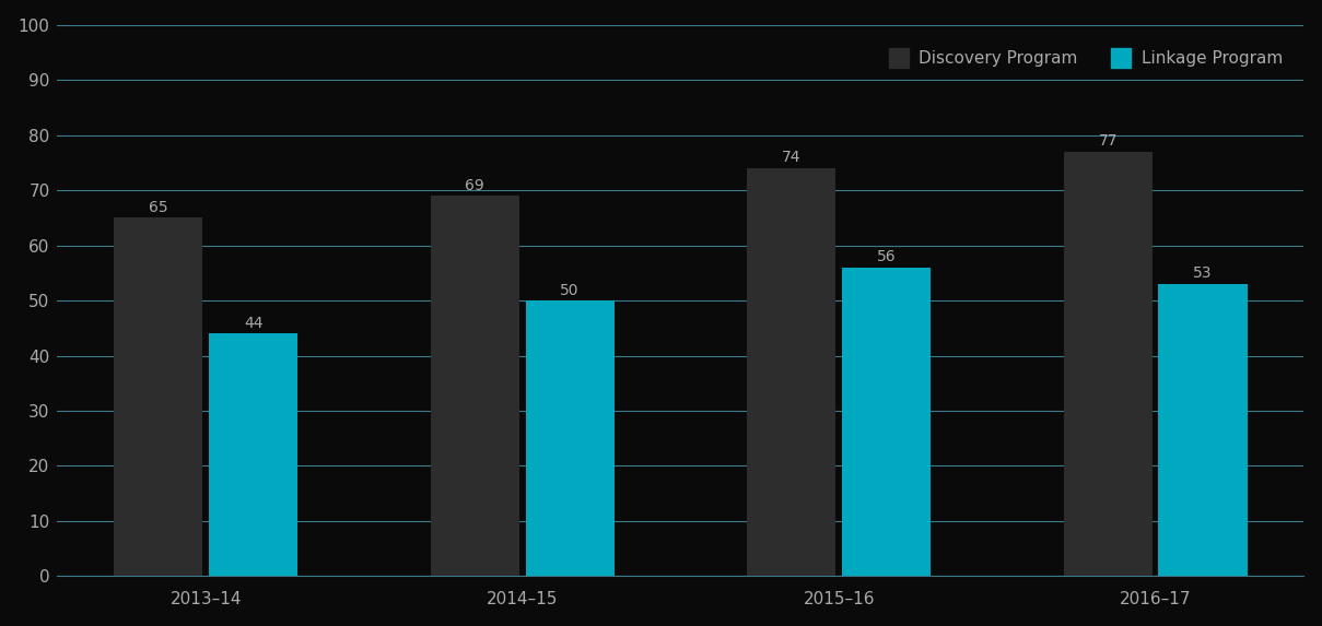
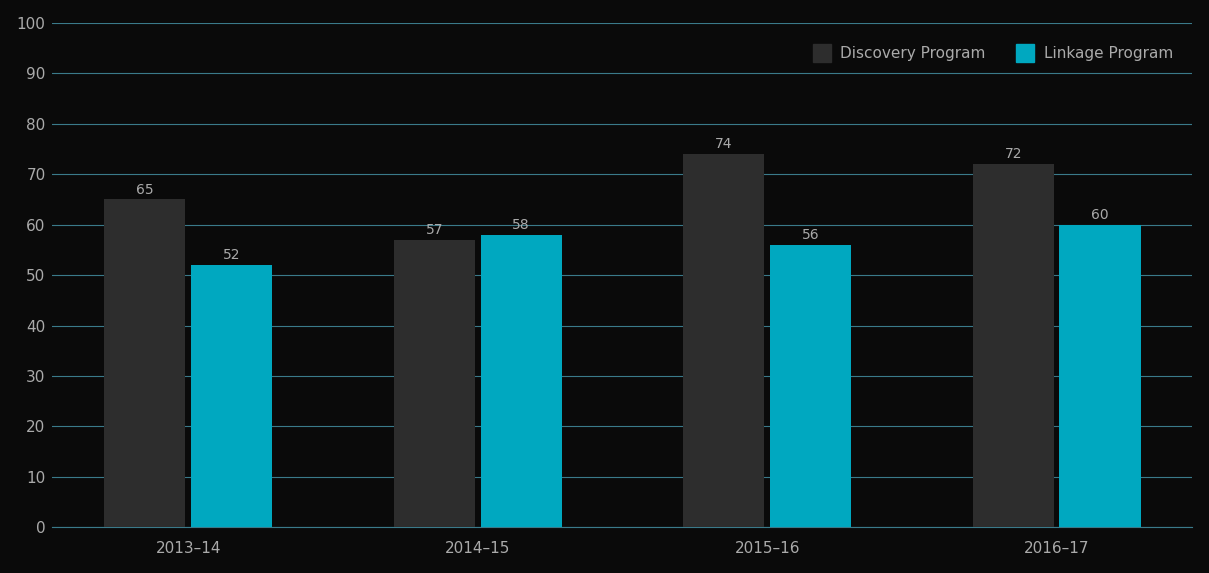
Linkage Program/2013–14: 44 -> 52
Discovery Program/2014–15: 69 -> 57
Linkage Program/2014–15: 50 -> 58
Discovery Program/2016–17: 77 -> 72
Linkage Program/2016–17: 53 -> 60
